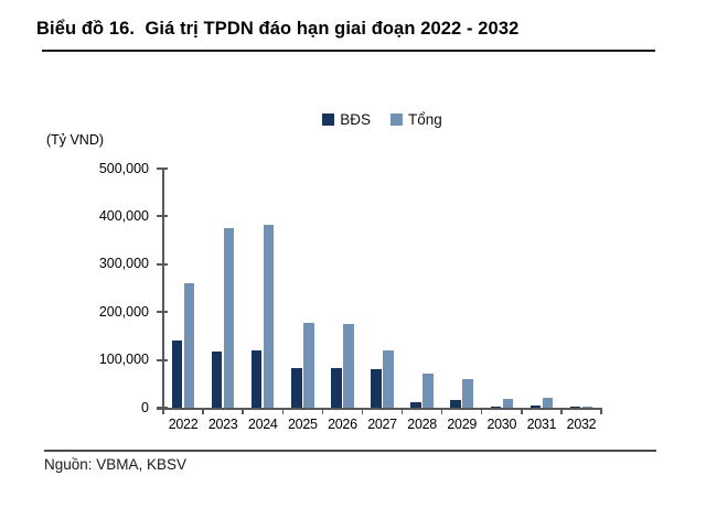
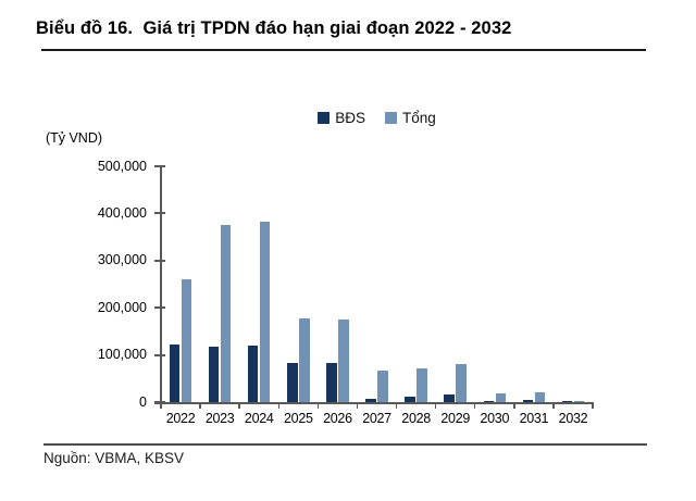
BĐS/2022: 140000 -> 120000
BĐS/2027: 80000 -> 10000
Tổng/2027: 120000 -> 70000
Tổng/2029: 60000 -> 80000
